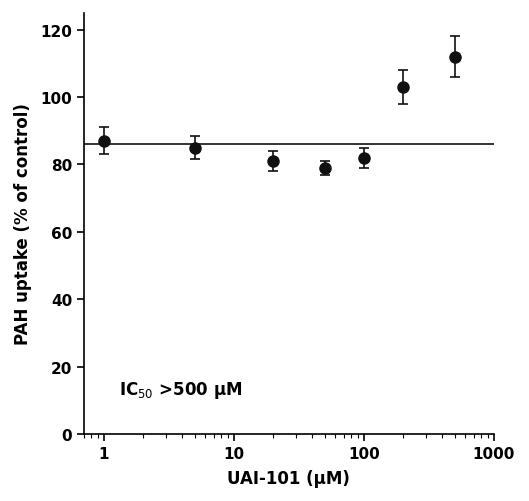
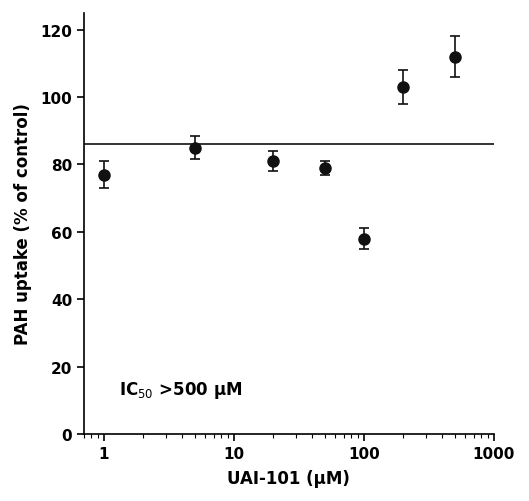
1: 87 -> 77
100: 82 -> 58
